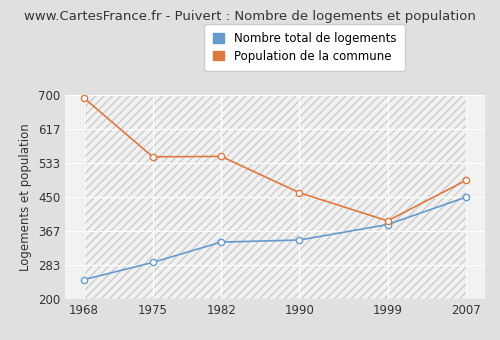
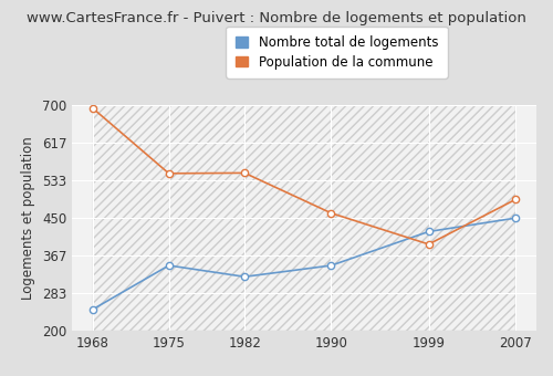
Nombre total de logements/1975: 290 -> 345
Nombre total de logements/1982: 340 -> 320
Nombre total de logements/1999: 383 -> 420
